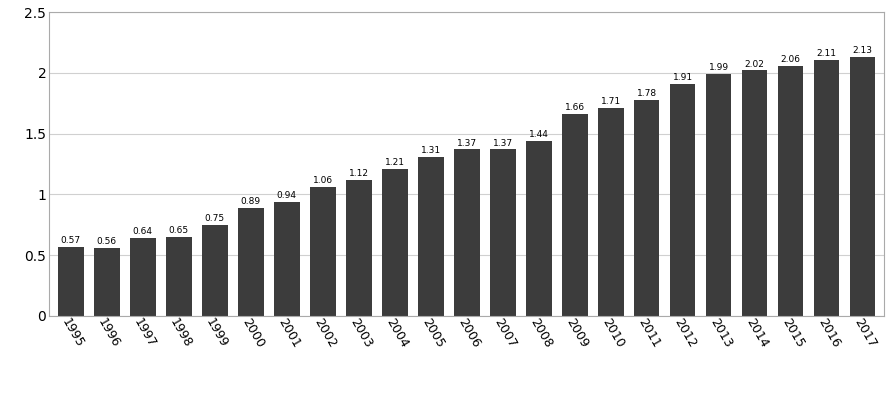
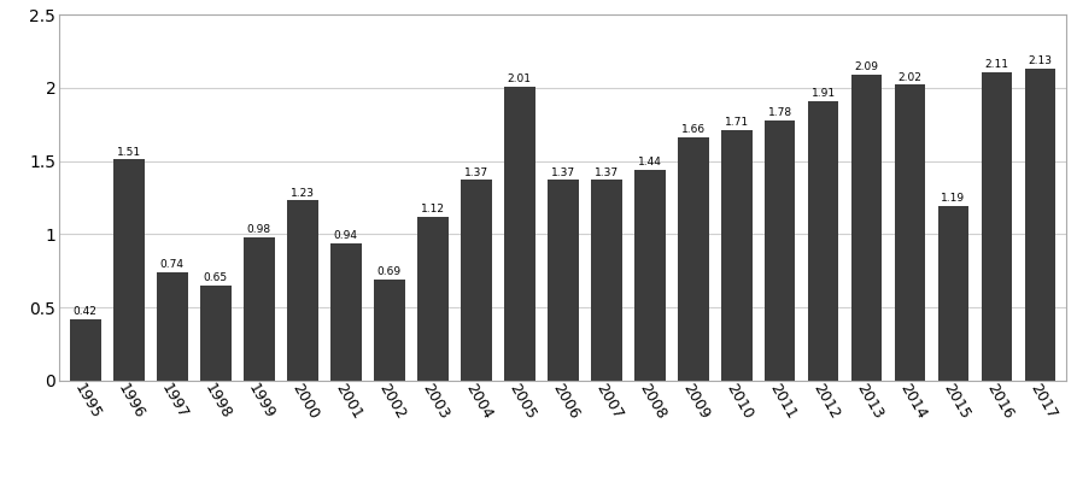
1995: 0.57 -> 0.42
1996: 0.56 -> 1.51
1997: 0.64 -> 0.74
1999: 0.75 -> 0.98
2000: 0.89 -> 1.23
2002: 1.06 -> 0.69
2004: 1.21 -> 1.37
2005: 1.31 -> 2.01
2013: 1.99 -> 2.09
2015: 2.06 -> 1.19
